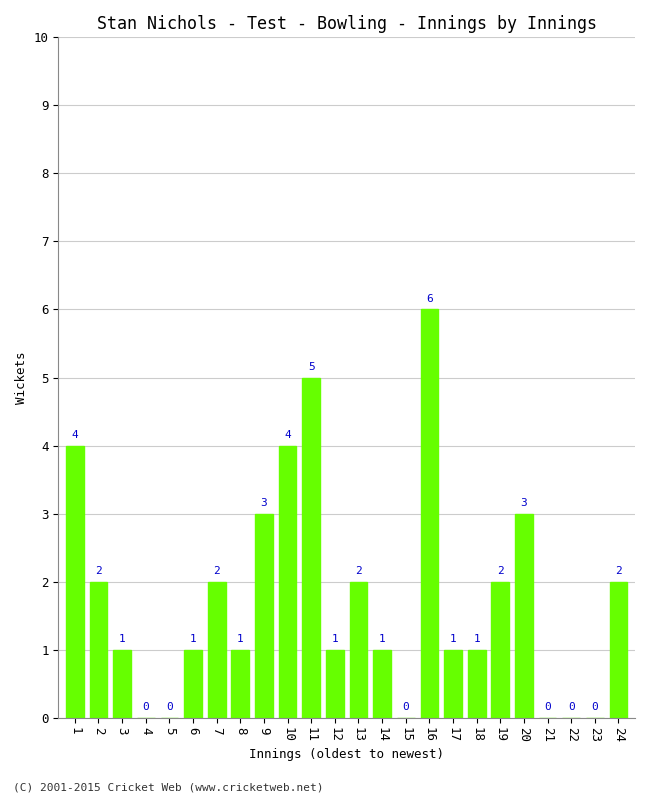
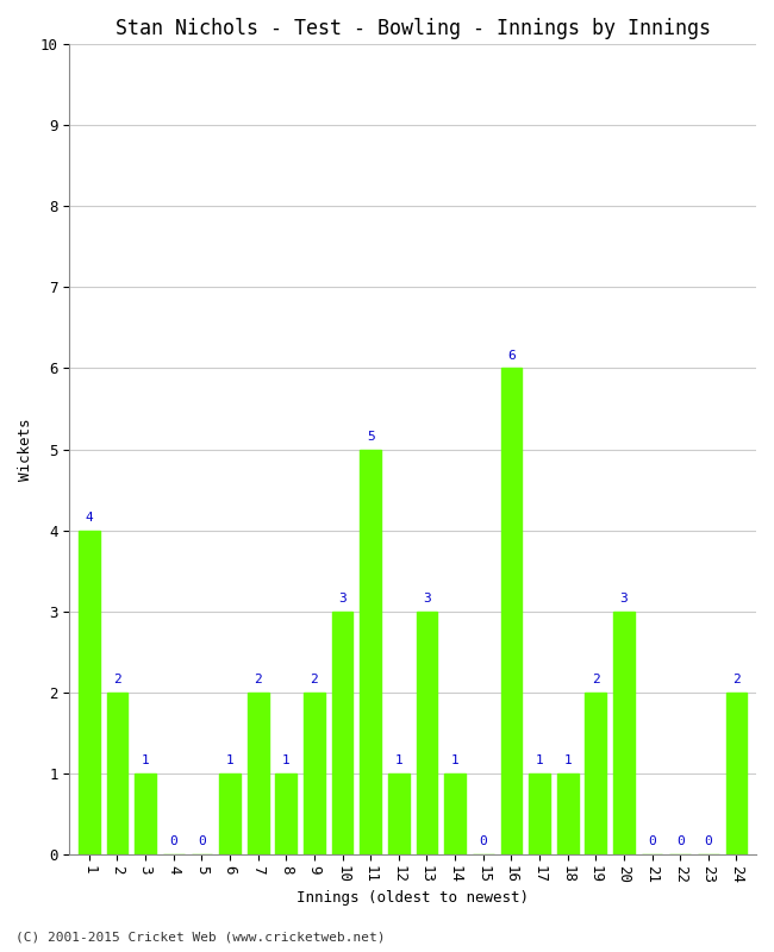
9: 3 -> 2
10: 4 -> 3
13: 2 -> 3
